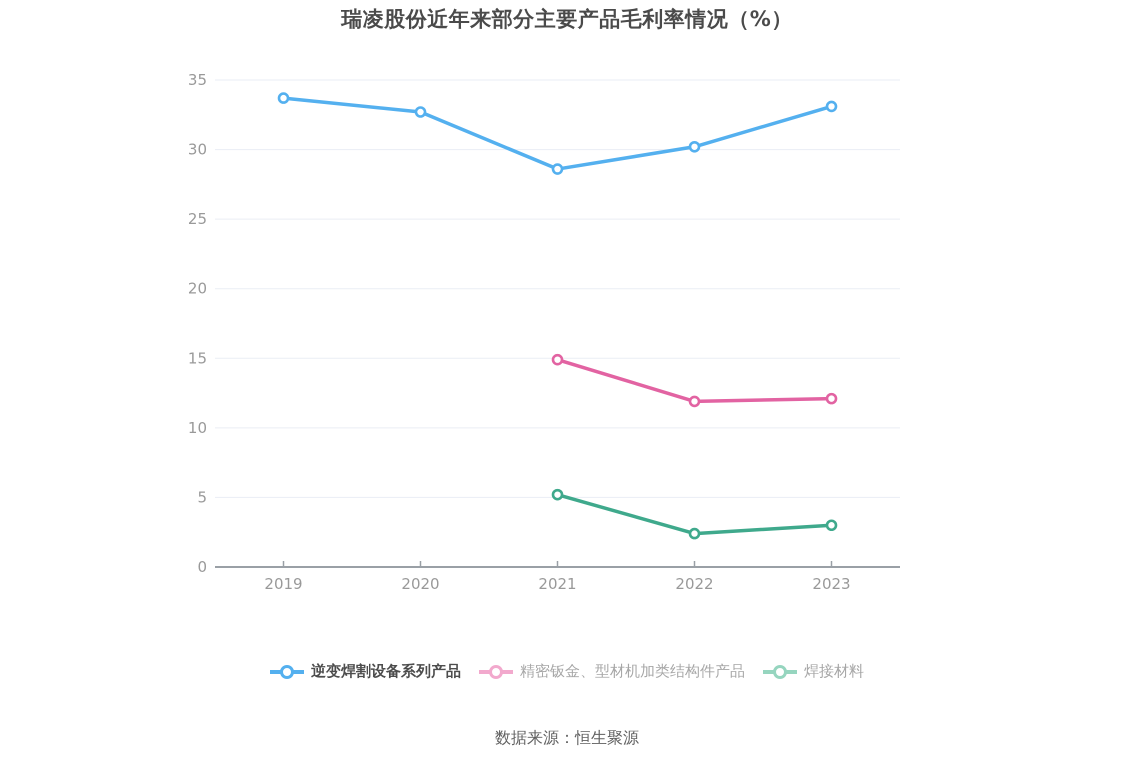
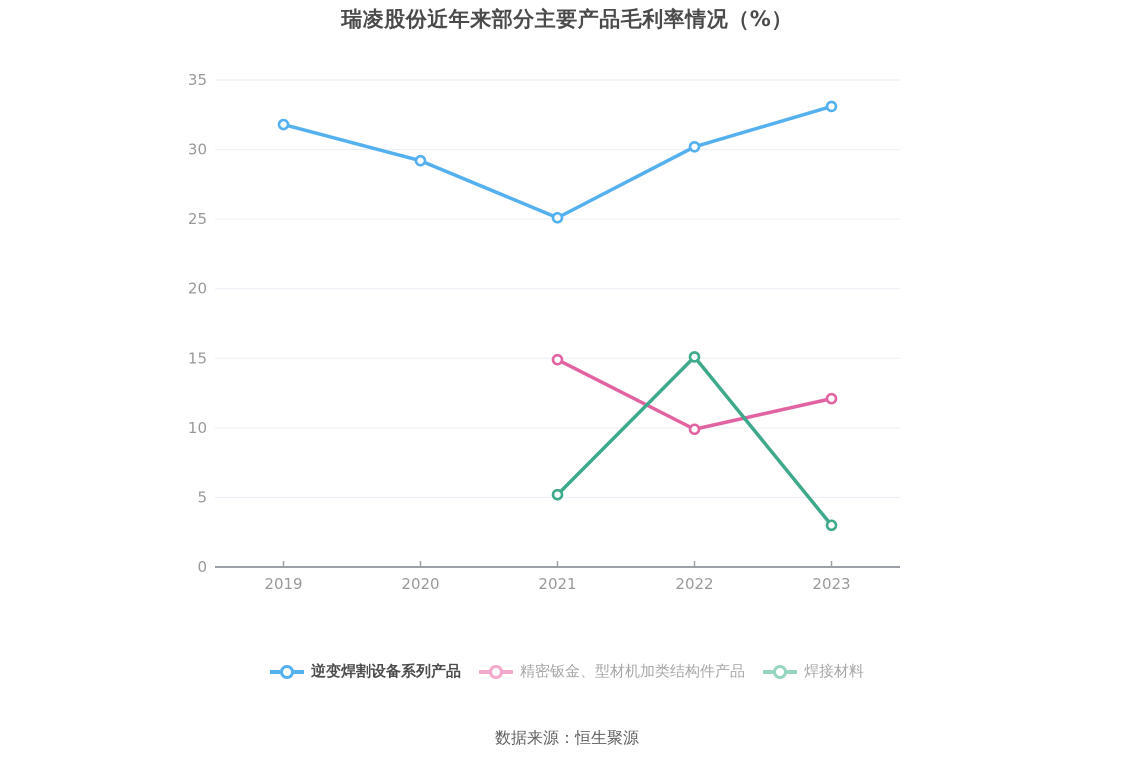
逆变焊割设备系列产品/2019: 33.7 -> 31.8
逆变焊割设备系列产品/2020: 32.7 -> 29.2
逆变焊割设备系列产品/2021: 28.6 -> 25.1
精密钣金、型材机加类结构件产品/2022: 11.9 -> 9.9
焊接材料/2022: 2.4 -> 15.1
